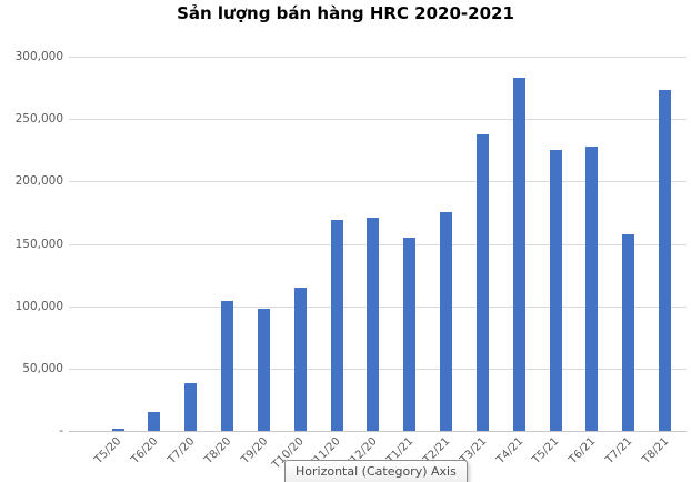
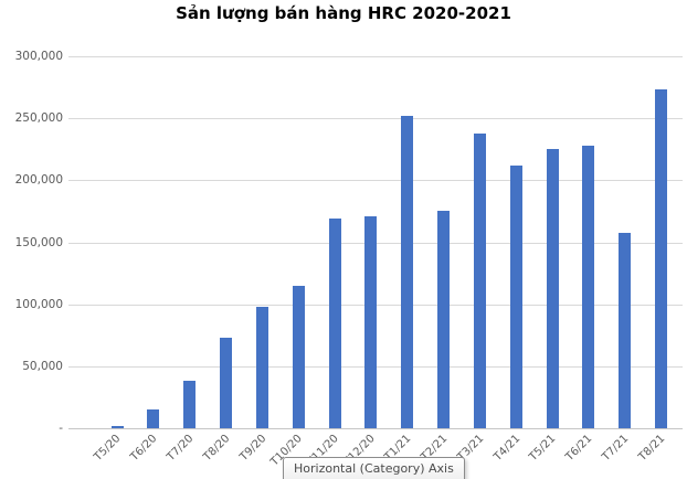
T8/20: 104000 -> 73000
T1/21: 155000 -> 252000
T4/21: 283000 -> 212000
